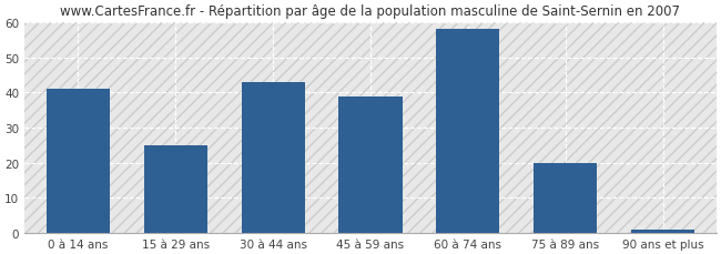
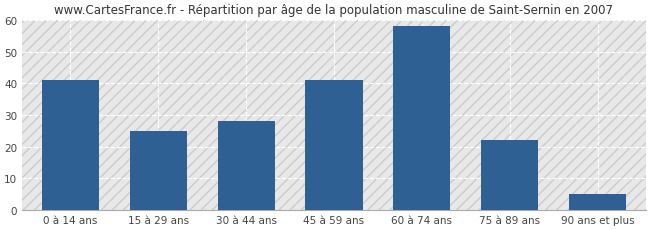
30 à 44 ans: 43 -> 28
45 à 59 ans: 39 -> 41
75 à 89 ans: 20 -> 22
90 ans et plus: 1 -> 5
